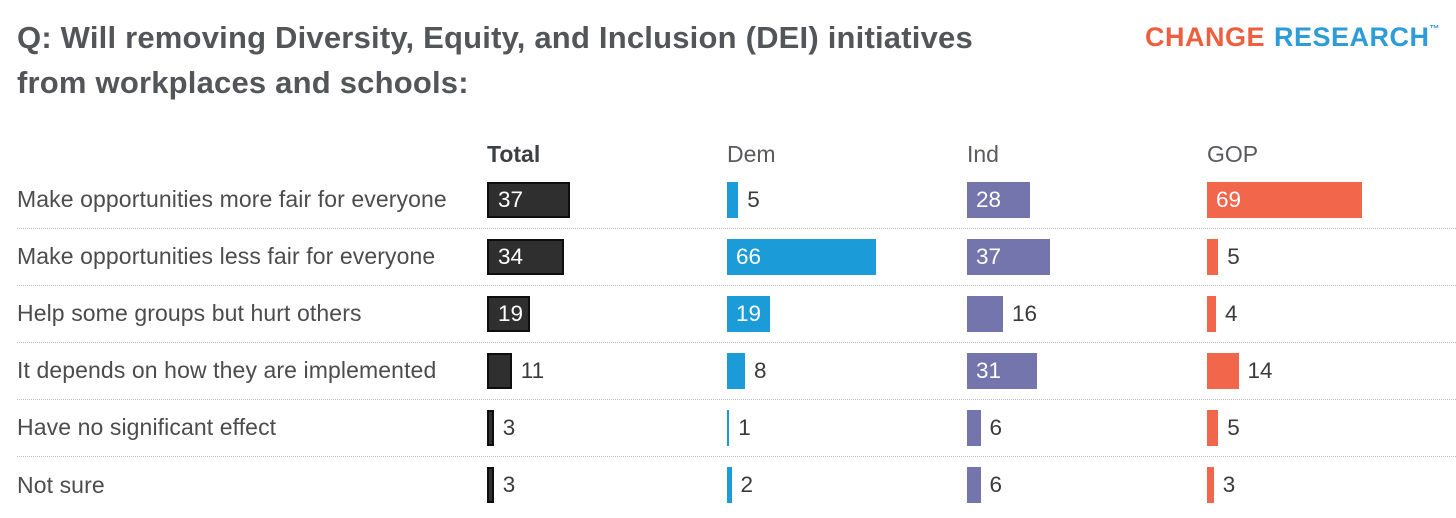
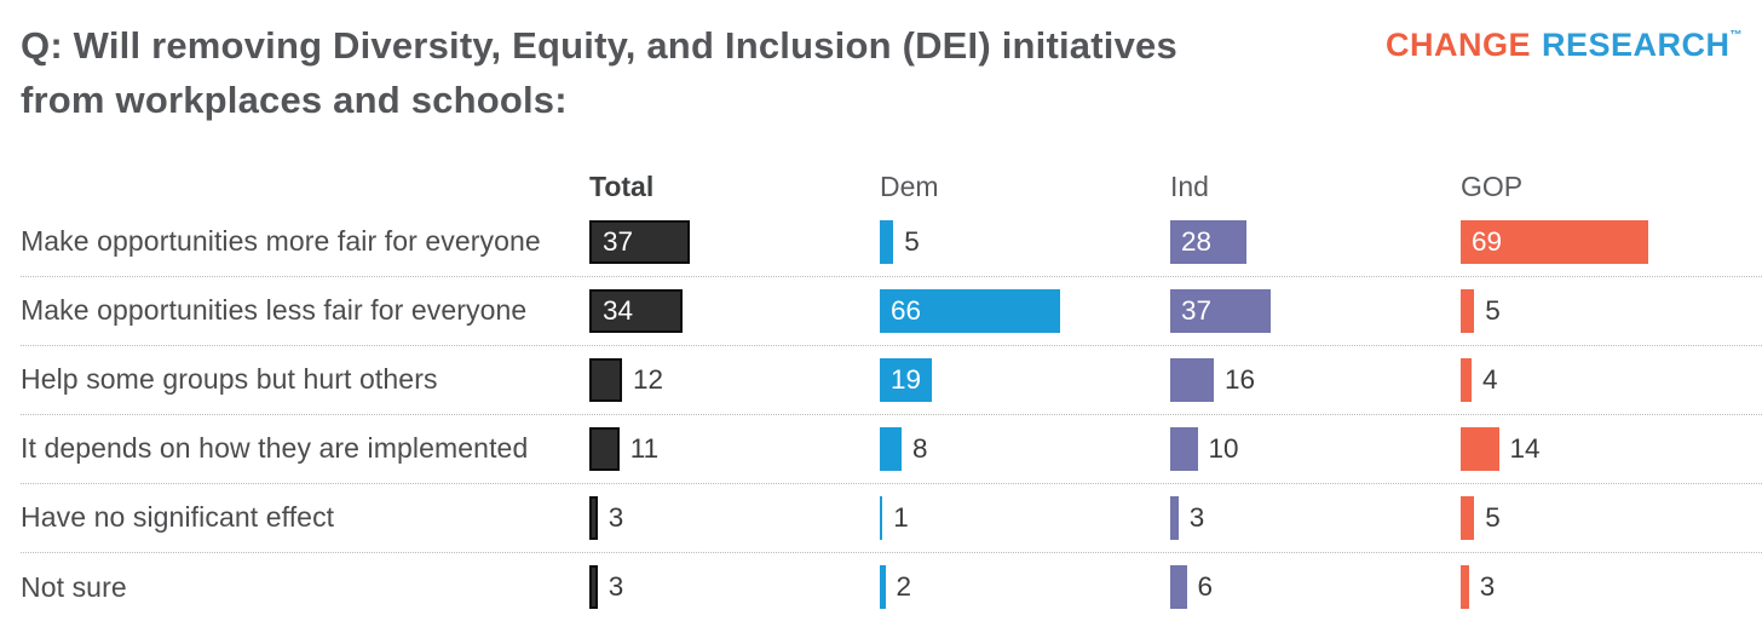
Total/Help some groups but hurt others: 19 -> 12
Ind/It depends on how they are implemented: 31 -> 10
Ind/Have no significant effect: 6 -> 3
